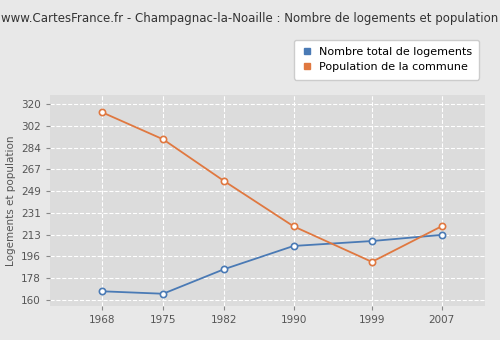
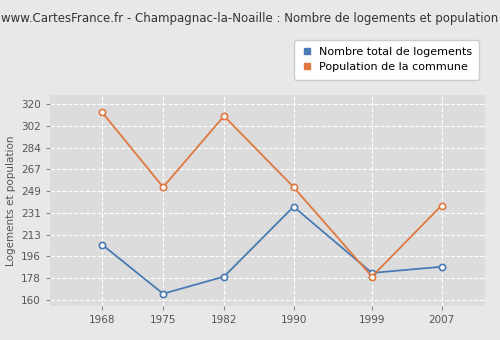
Nombre total de logements/1968: 167 -> 205
Population de la commune/1975: 291 -> 252
Nombre total de logements/1982: 185 -> 179
Population de la commune/1982: 257 -> 310
Nombre total de logements/1990: 204 -> 236
Population de la commune/1990: 220 -> 252
Nombre total de logements/1999: 208 -> 182
Population de la commune/1999: 191 -> 179
Nombre total de logements/2007: 213 -> 187
Population de la commune/2007: 220 -> 237
